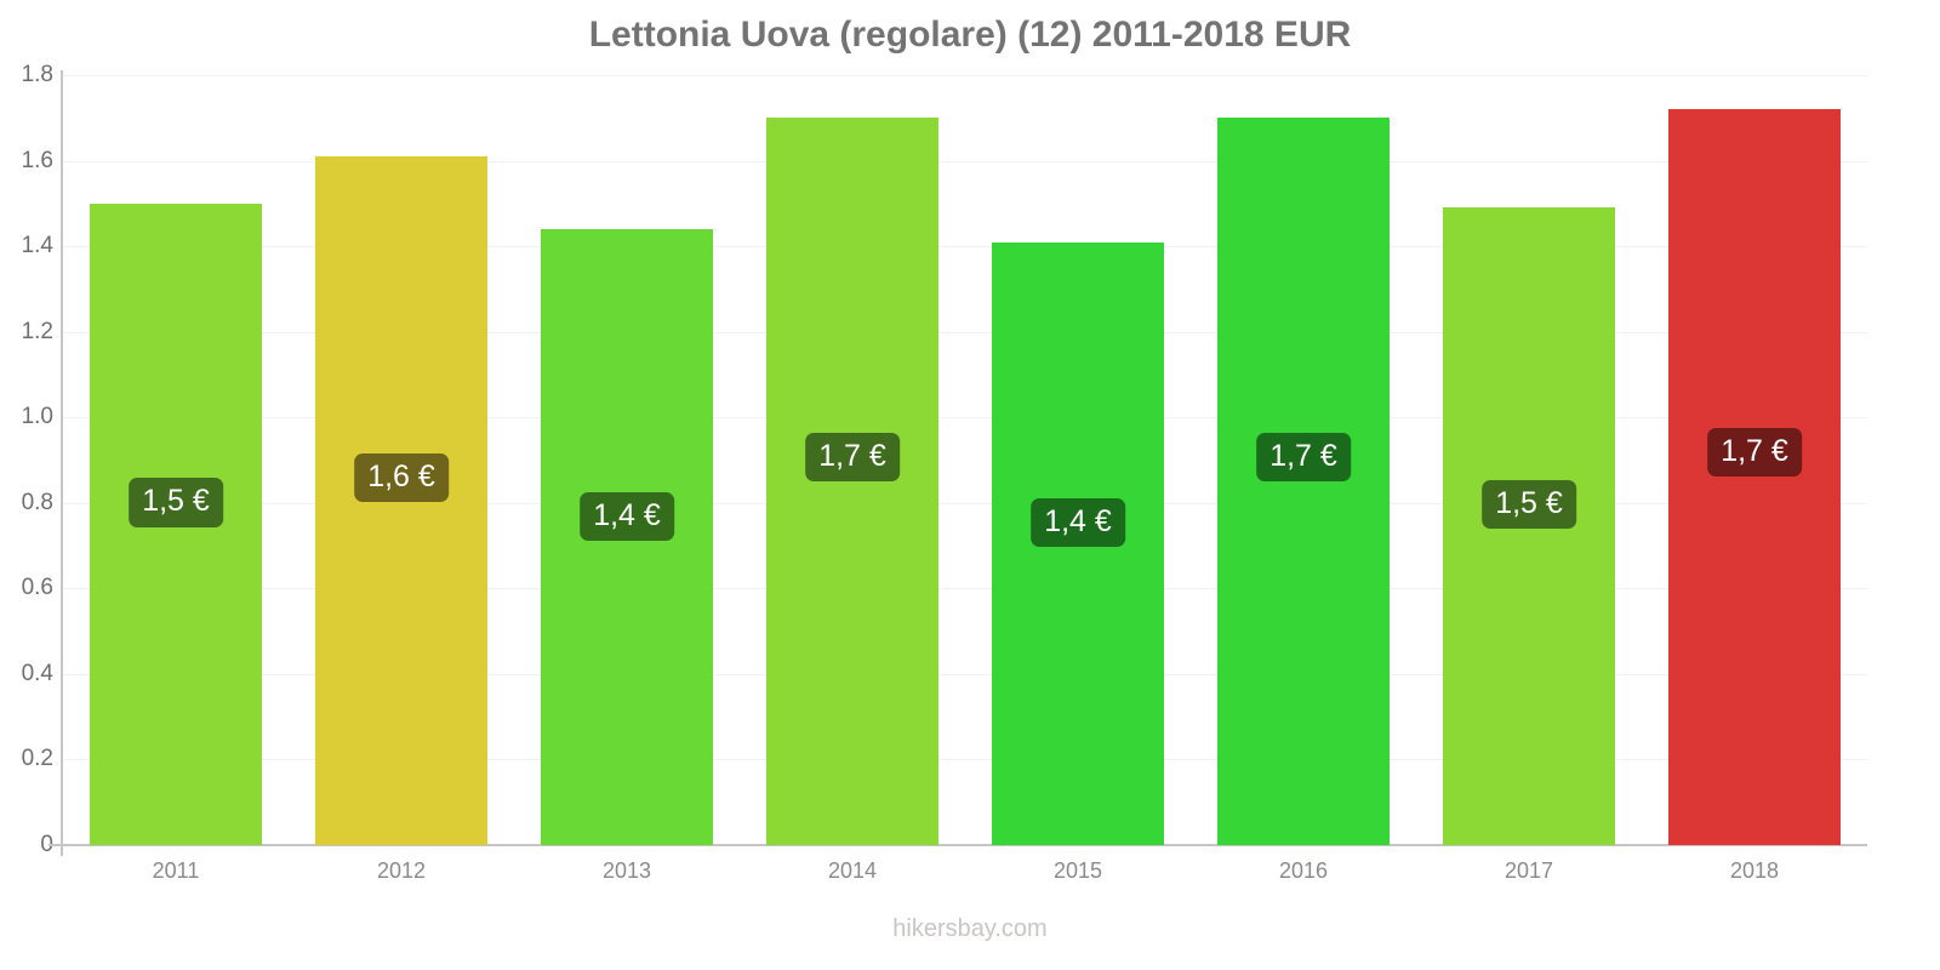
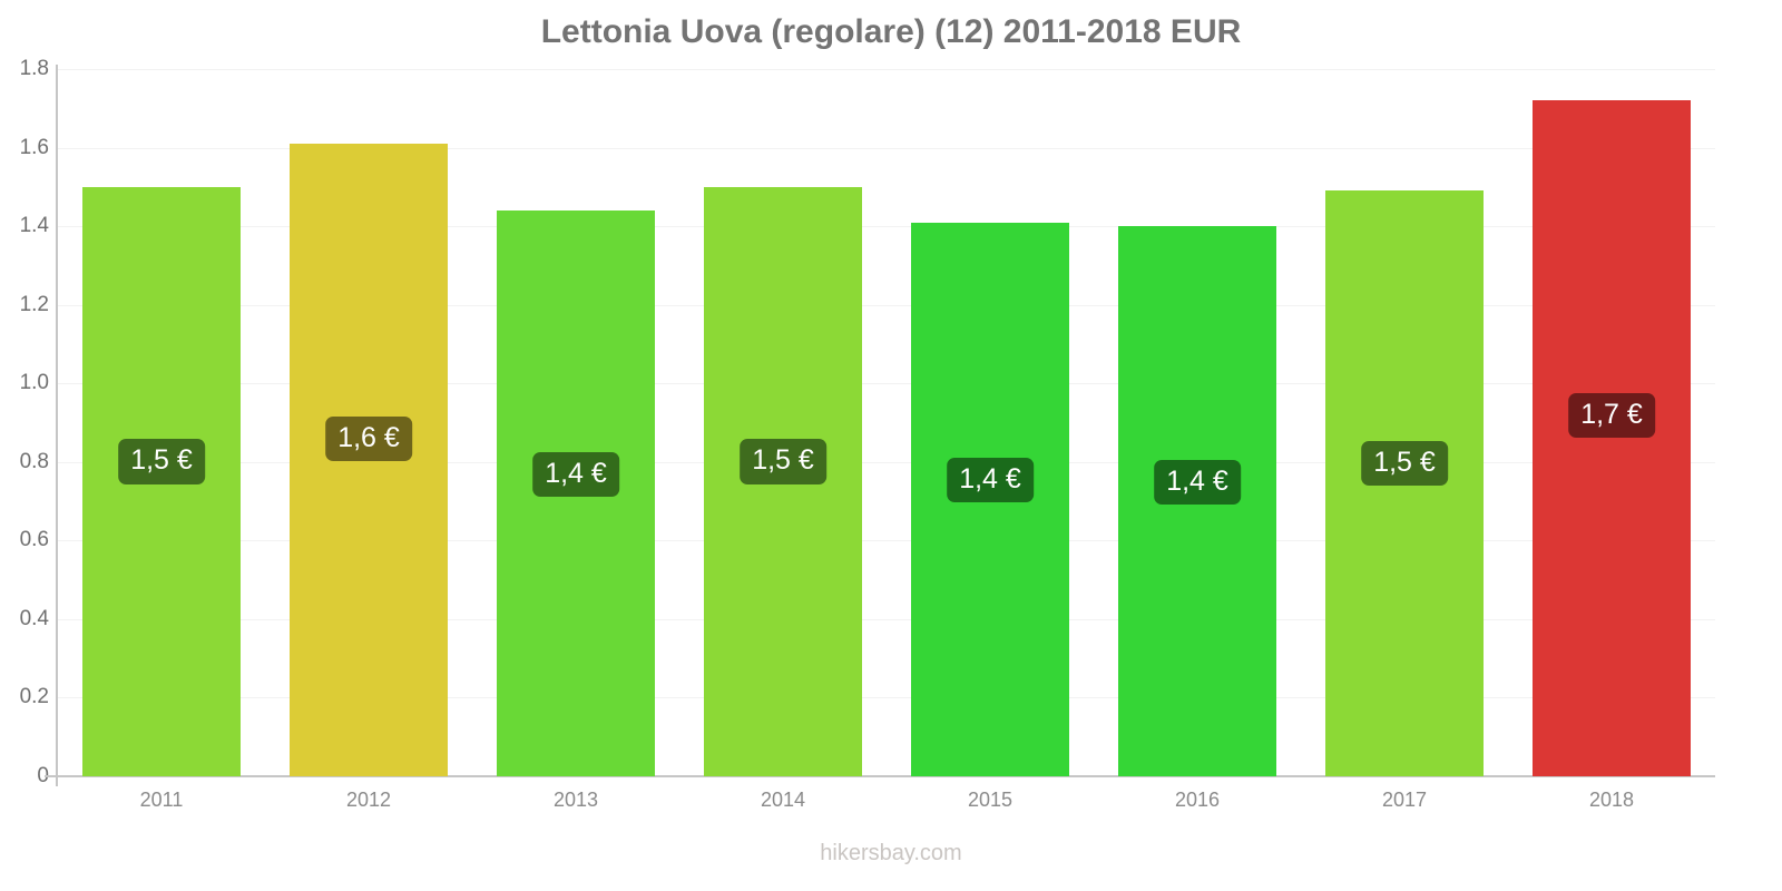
2014: 1,7 -> 1,5
2016: 1,7 -> 1,4
